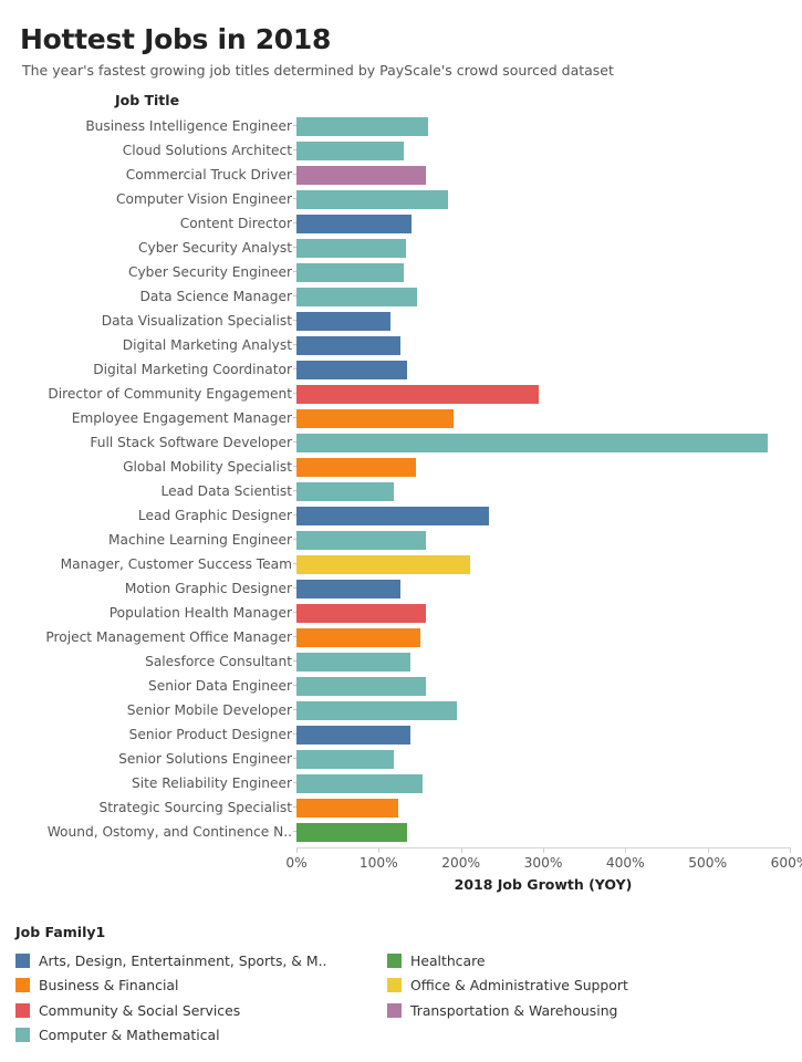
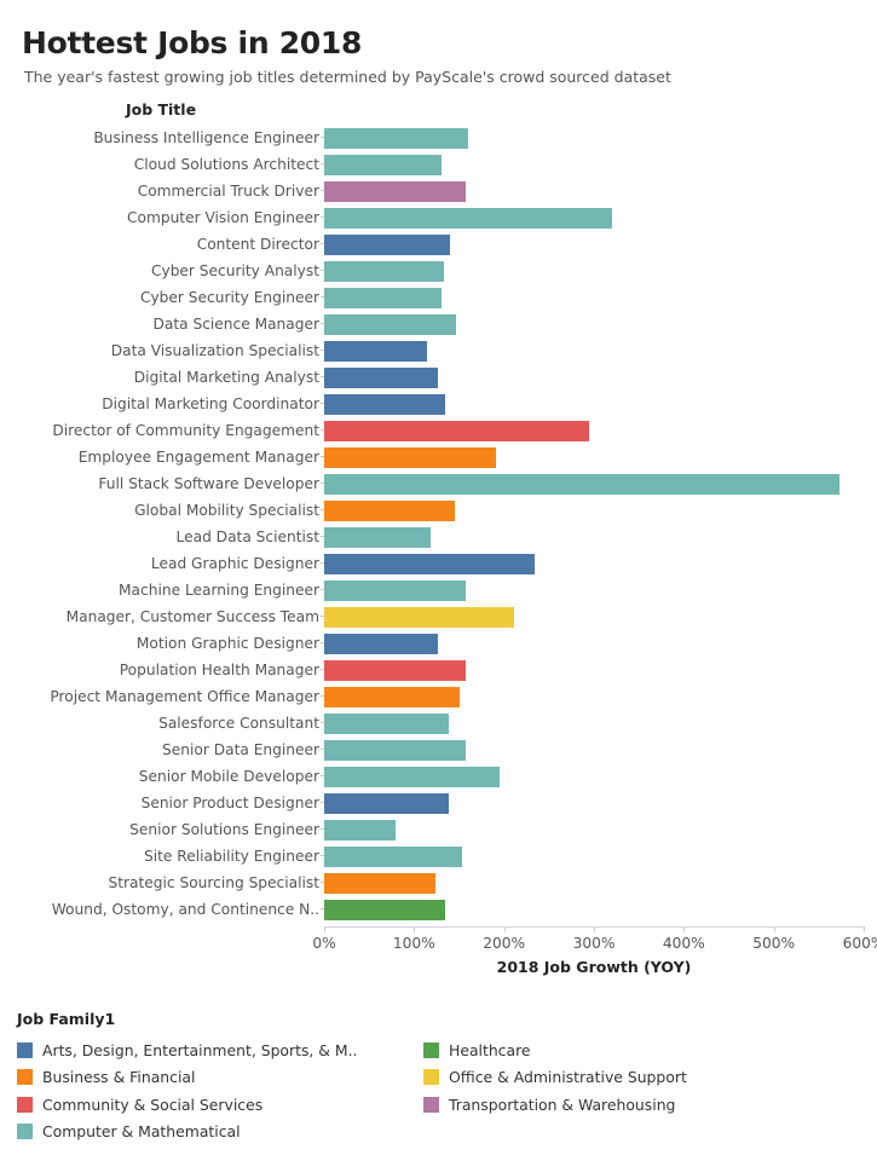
Computer Vision Engineer: 180% -> 320%
Senior Solutions Engineer: 120% -> 80%
